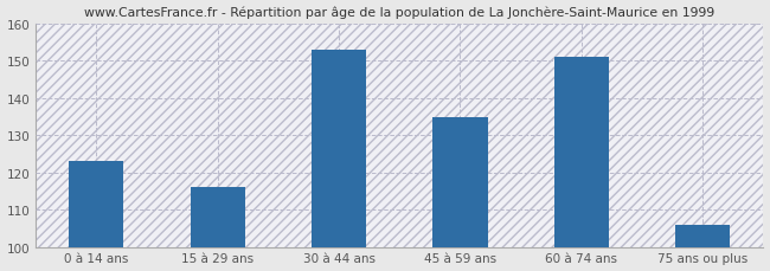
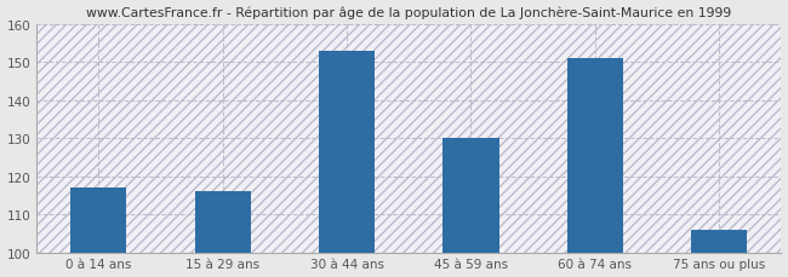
0 à 14 ans: 123 -> 117
45 à 59 ans: 135 -> 130
